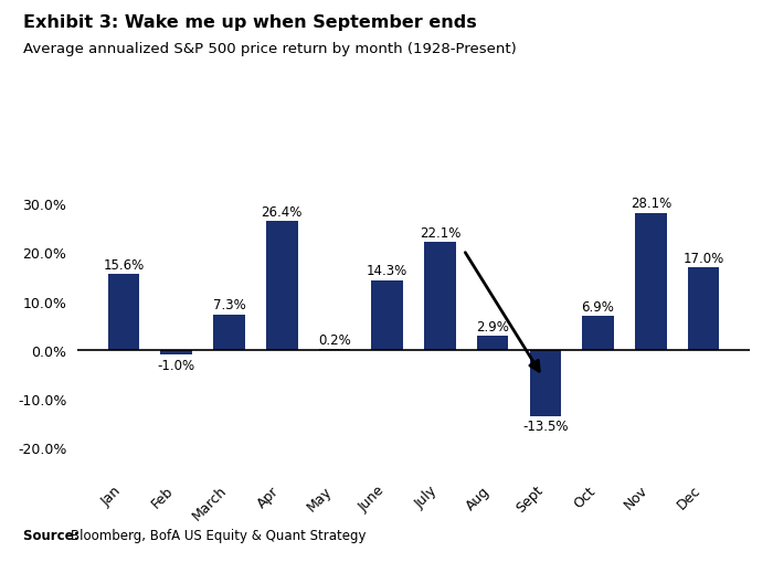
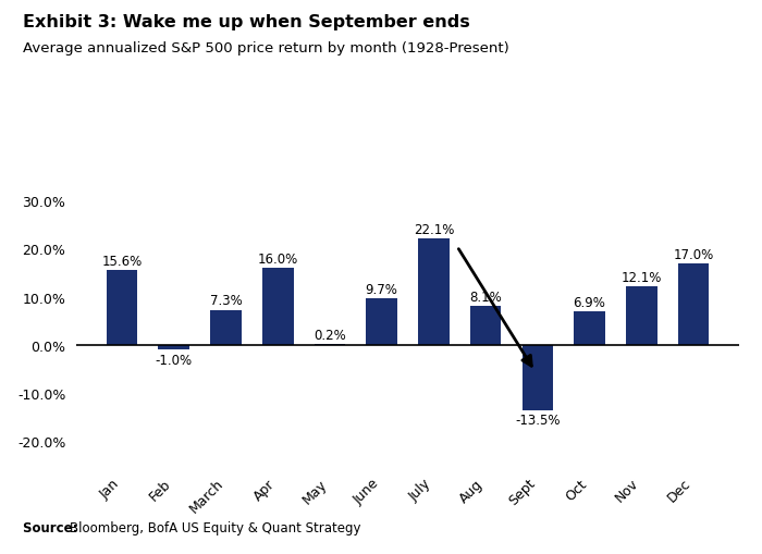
Apr: 26.4% -> 16.0%
June: 14.3% -> 9.7%
Aug: 2.9% -> 8.1%
Nov: 28.1% -> 12.1%
